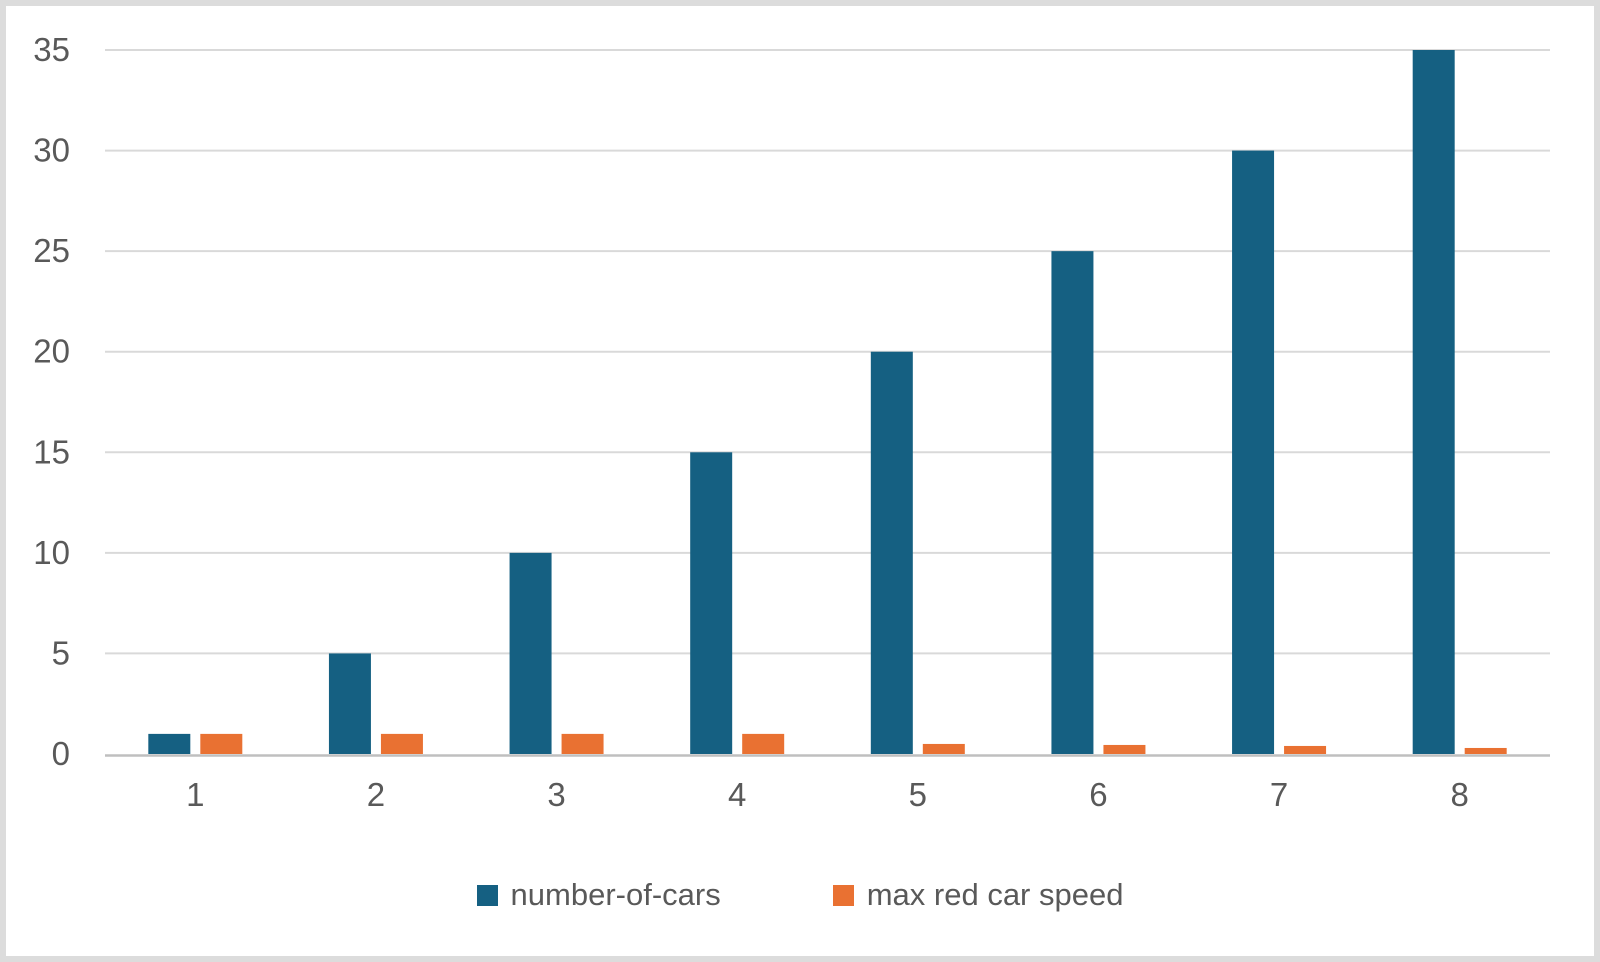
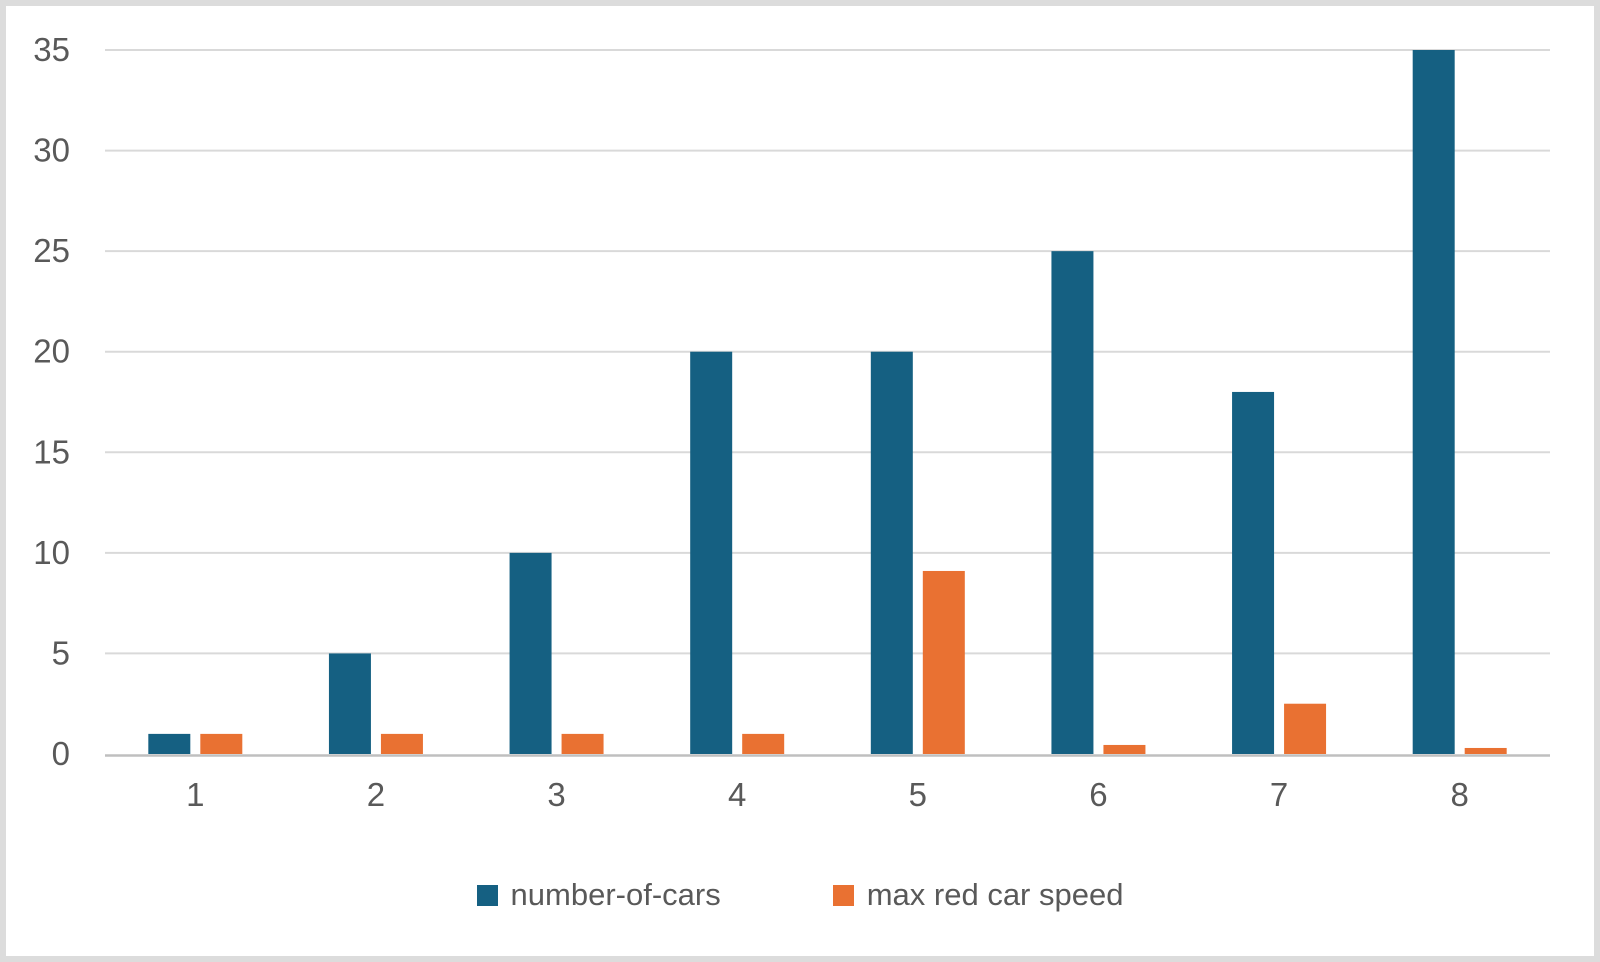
number-of-cars/4: 15 -> 20
max red car speed/5: 0.5 -> 9.1
number-of-cars/7: 30 -> 18
max red car speed/7: 0.4 -> 2.5
